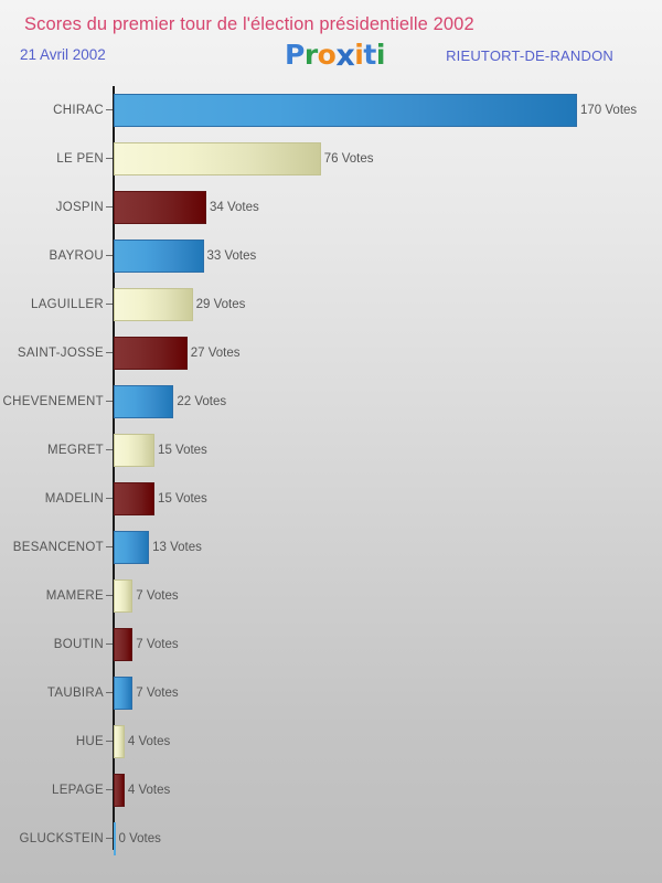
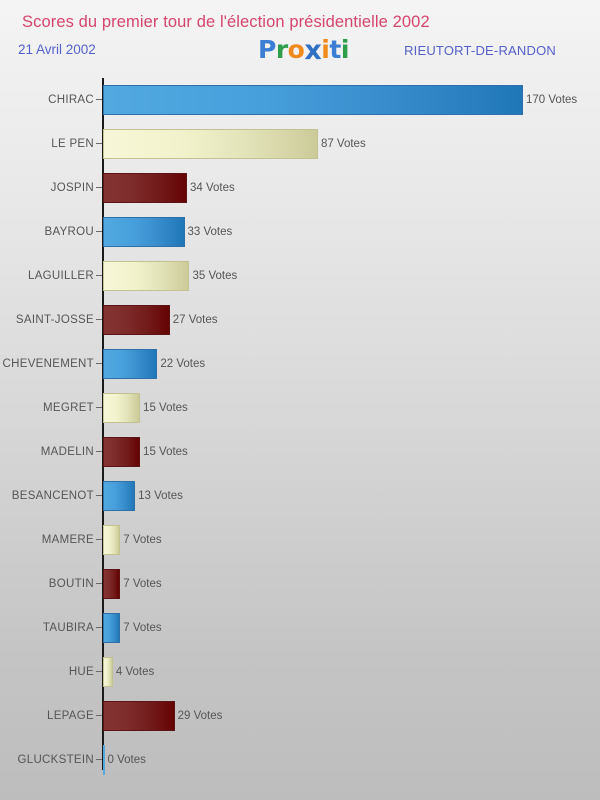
LE PEN: 76 -> 87
LAGUILLER: 29 -> 35
LEPAGE: 4 -> 29
